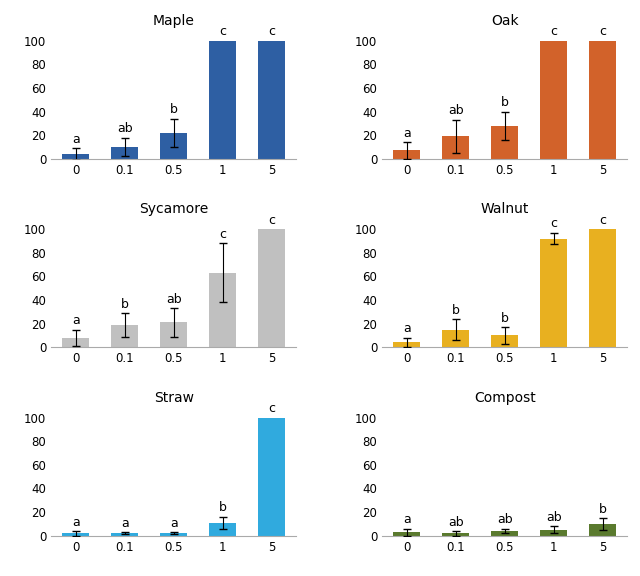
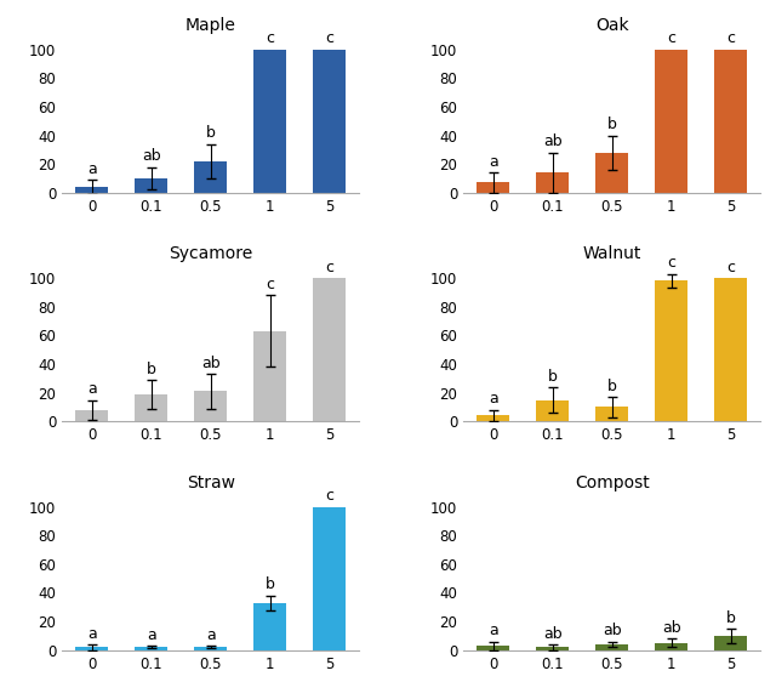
Oak/0.1: 19 -> 14
Walnut/1: 92 -> 98
Straw/1: 11 -> 33
